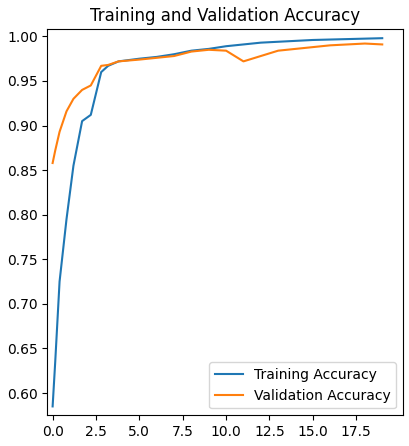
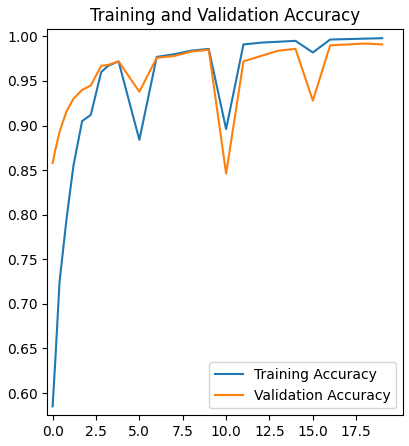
Training Accuracy/5.0: 0.975 -> 0.884
Validation Accuracy/5.0: 0.974 -> 0.938
Training Accuracy/10.0: 0.989 -> 0.896
Validation Accuracy/10.0: 0.984 -> 0.846
Training Accuracy/15.0: 0.996 -> 0.982
Validation Accuracy/15.0: 0.988 -> 0.928
